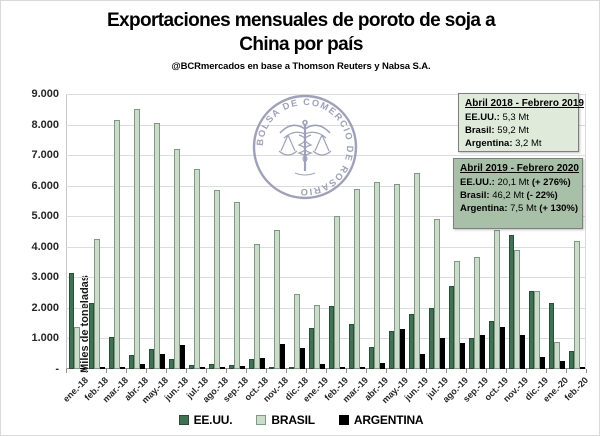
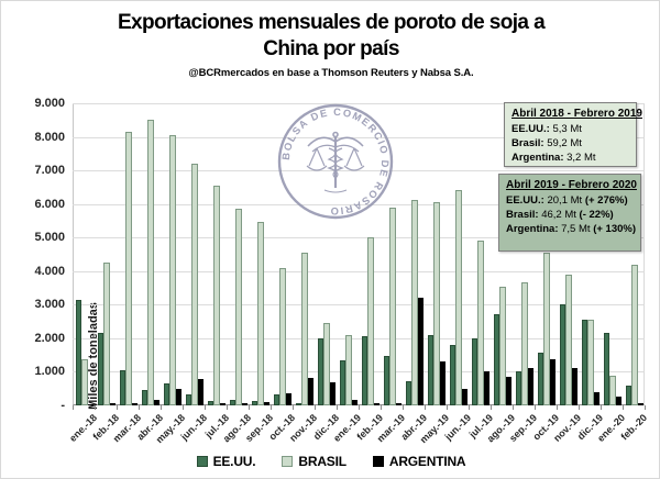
EE.UU./dic.-18: 100 -> 2000
ARGENTINA/abr.-19: 200 -> 3200
EE.UU./may.-19: 1200 -> 2100
EE.UU./nov.-19: 4400 -> 3000
